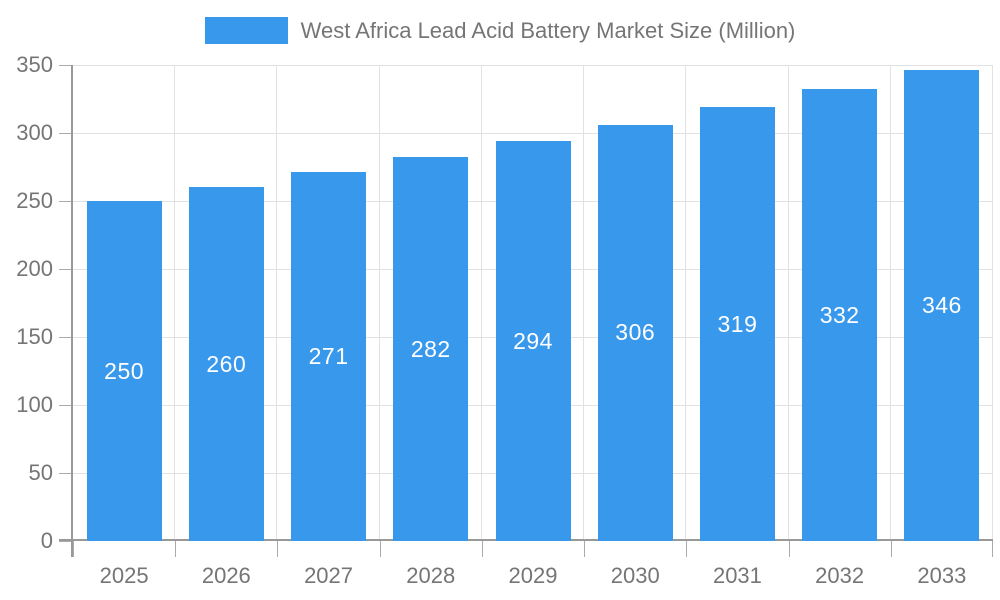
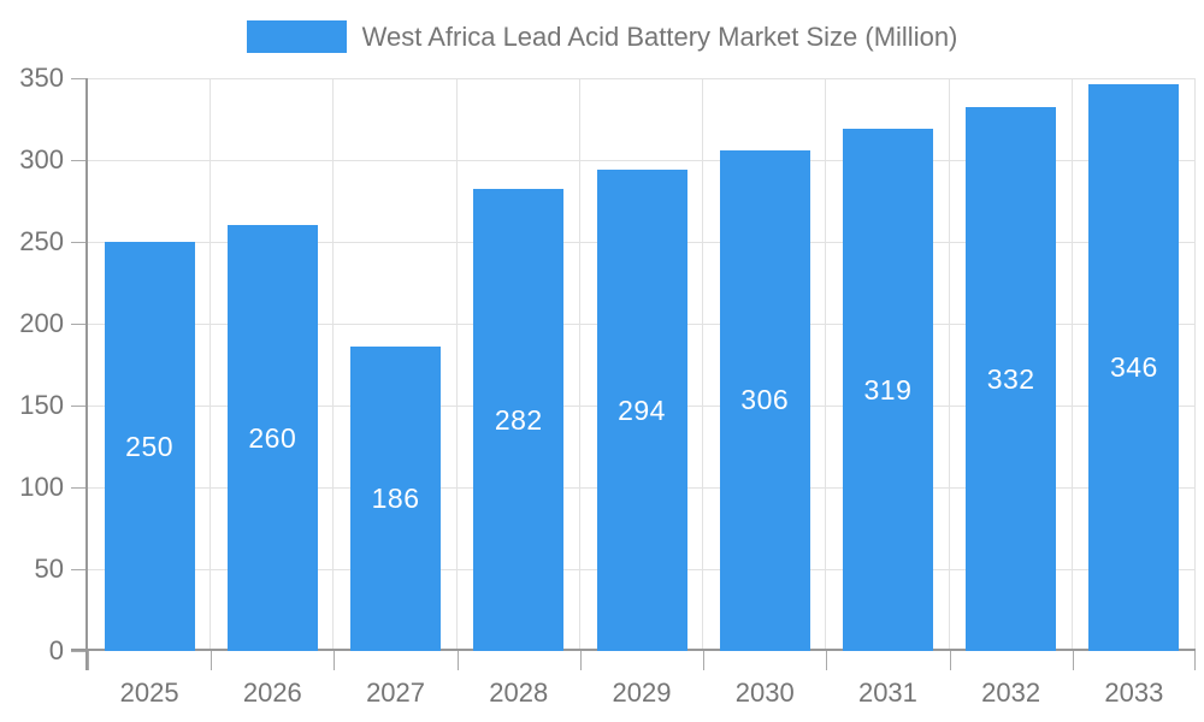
2027: 271 -> 186
